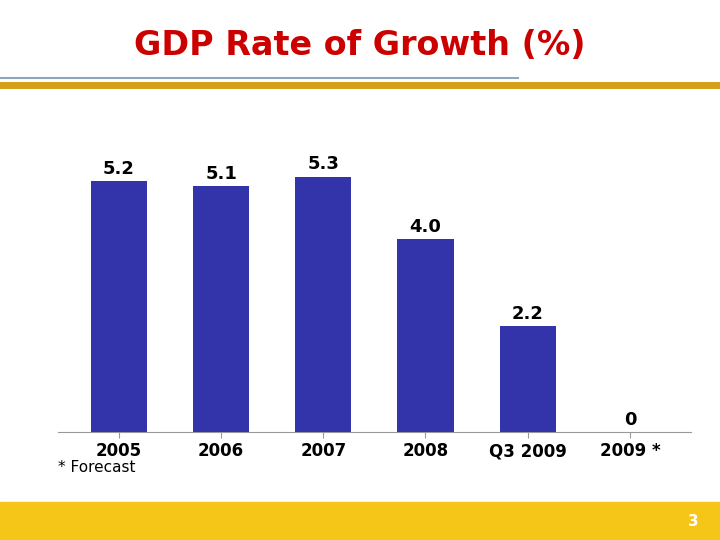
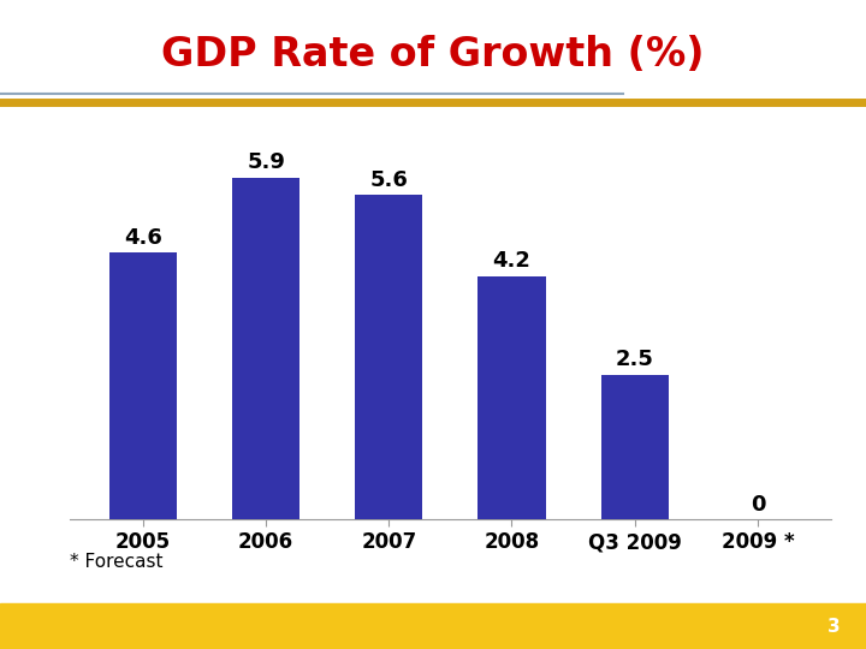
2005: 5.2 -> 4.6
2006: 5.1 -> 5.9
2007: 5.3 -> 5.6
2008: 4.0 -> 4.2
Q3 2009: 2.2 -> 2.5
